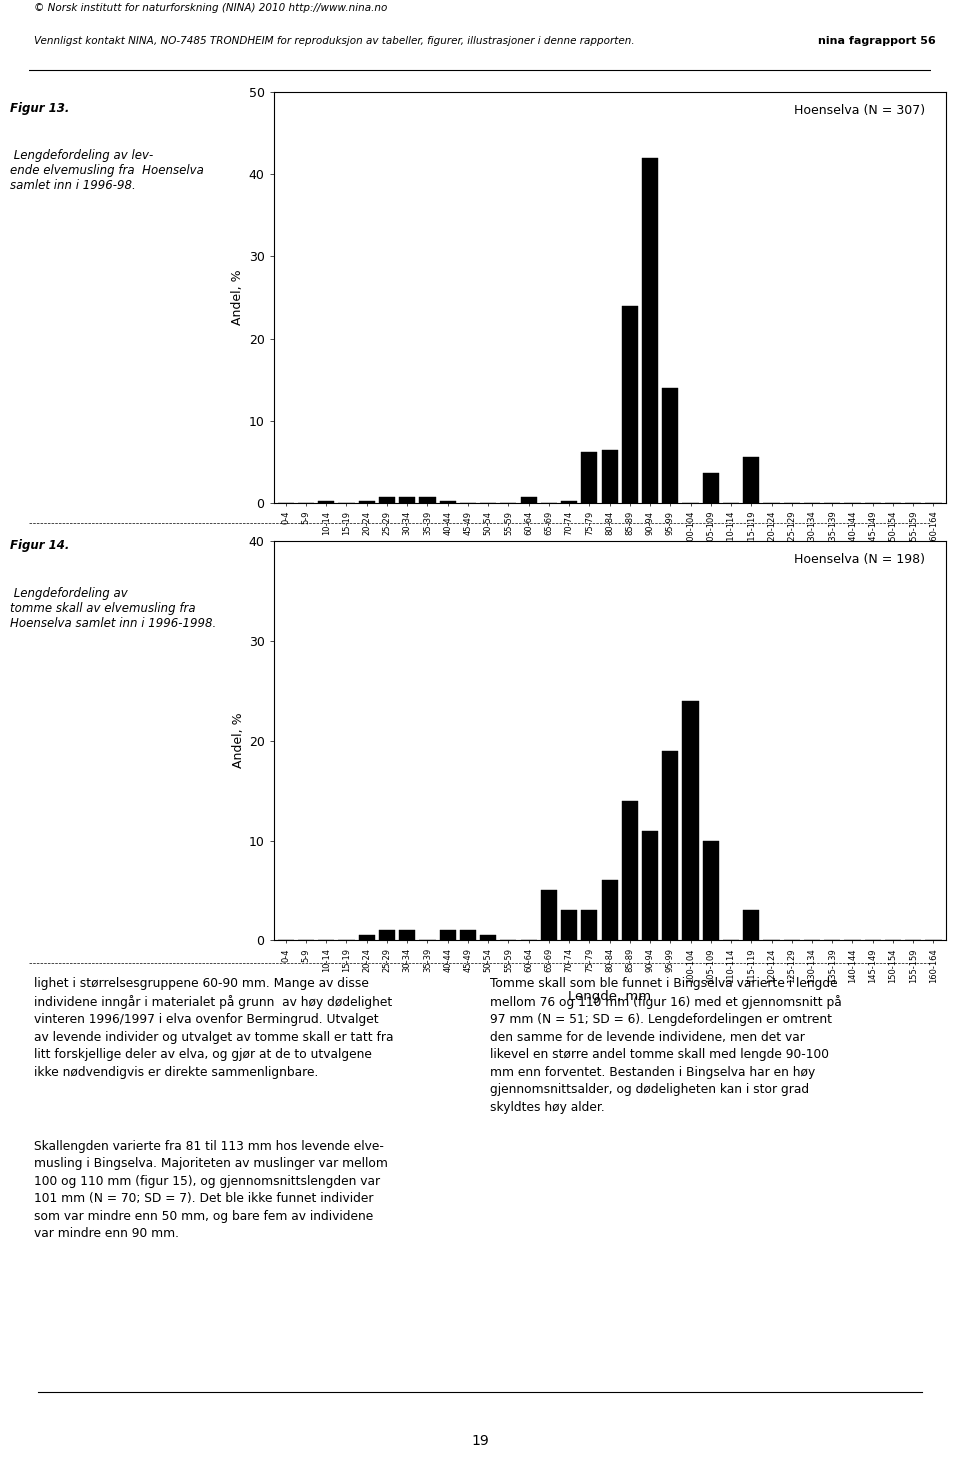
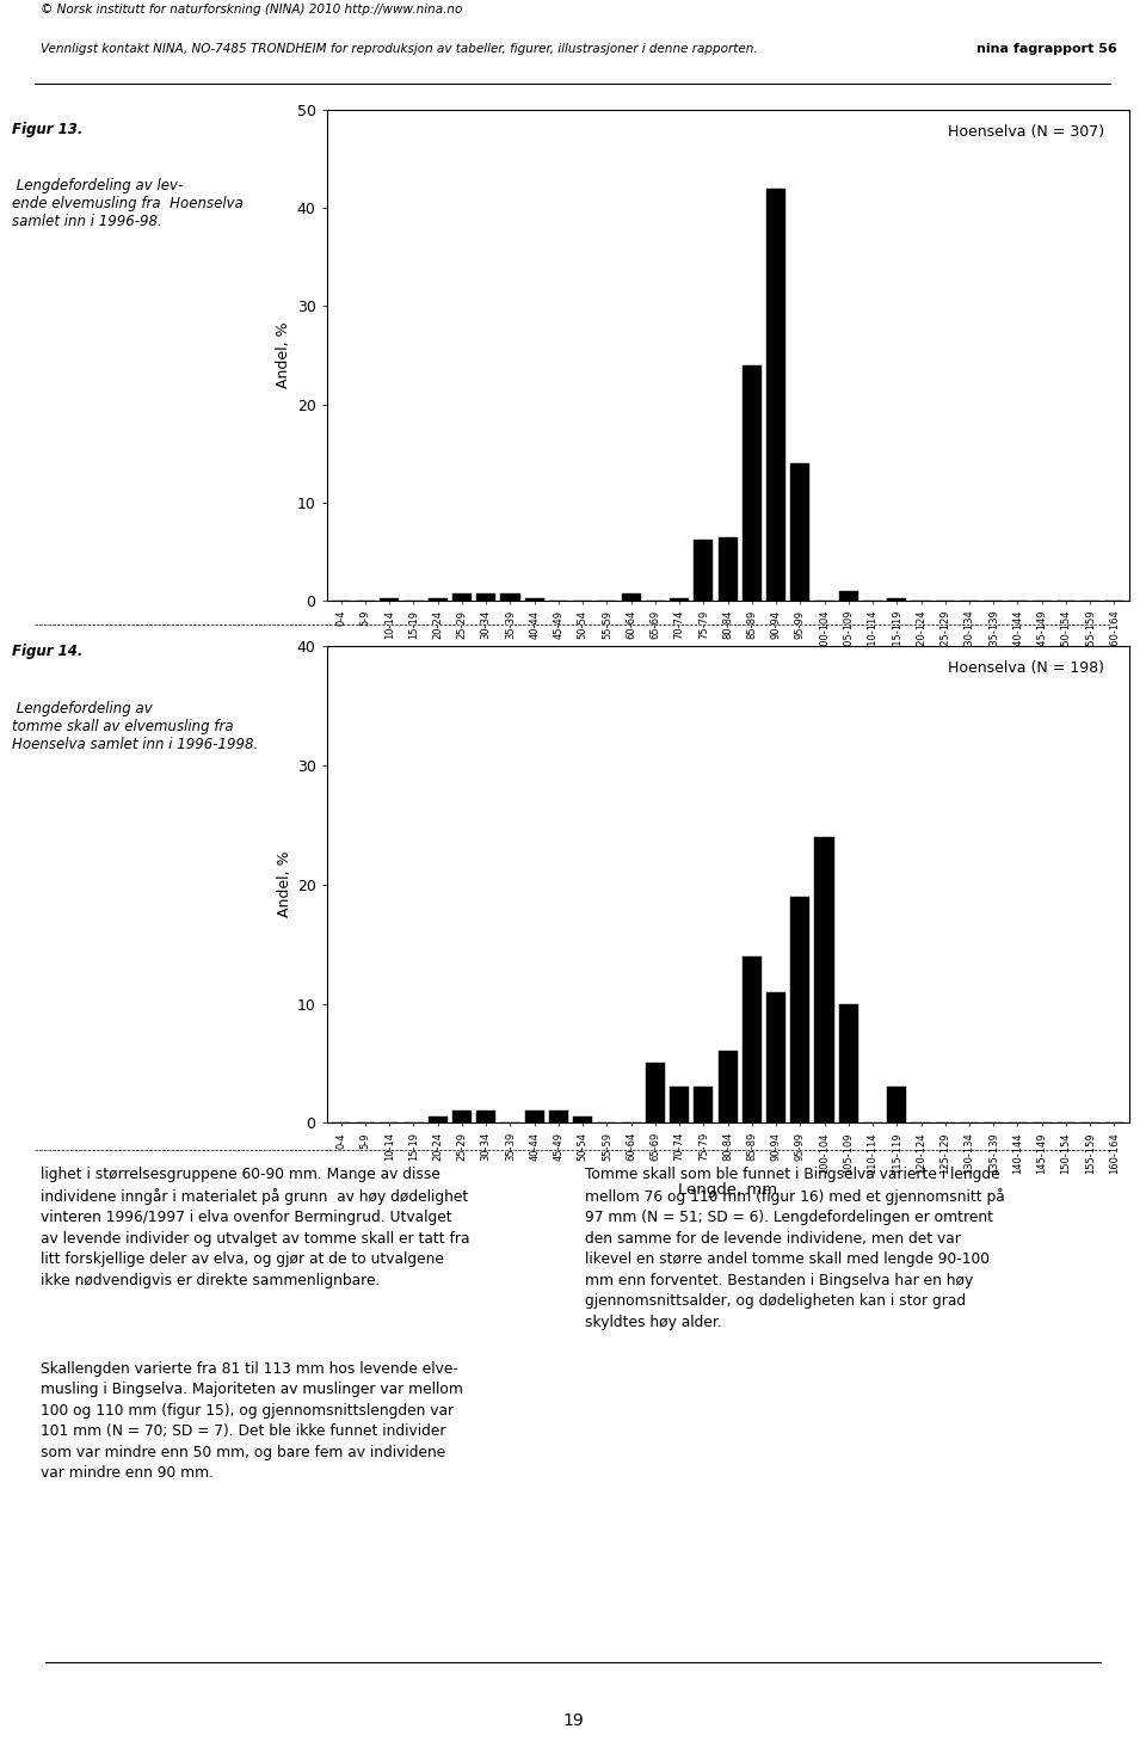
105-109: 3.6 -> 1.0
115-119: 5.6 -> 0.3
